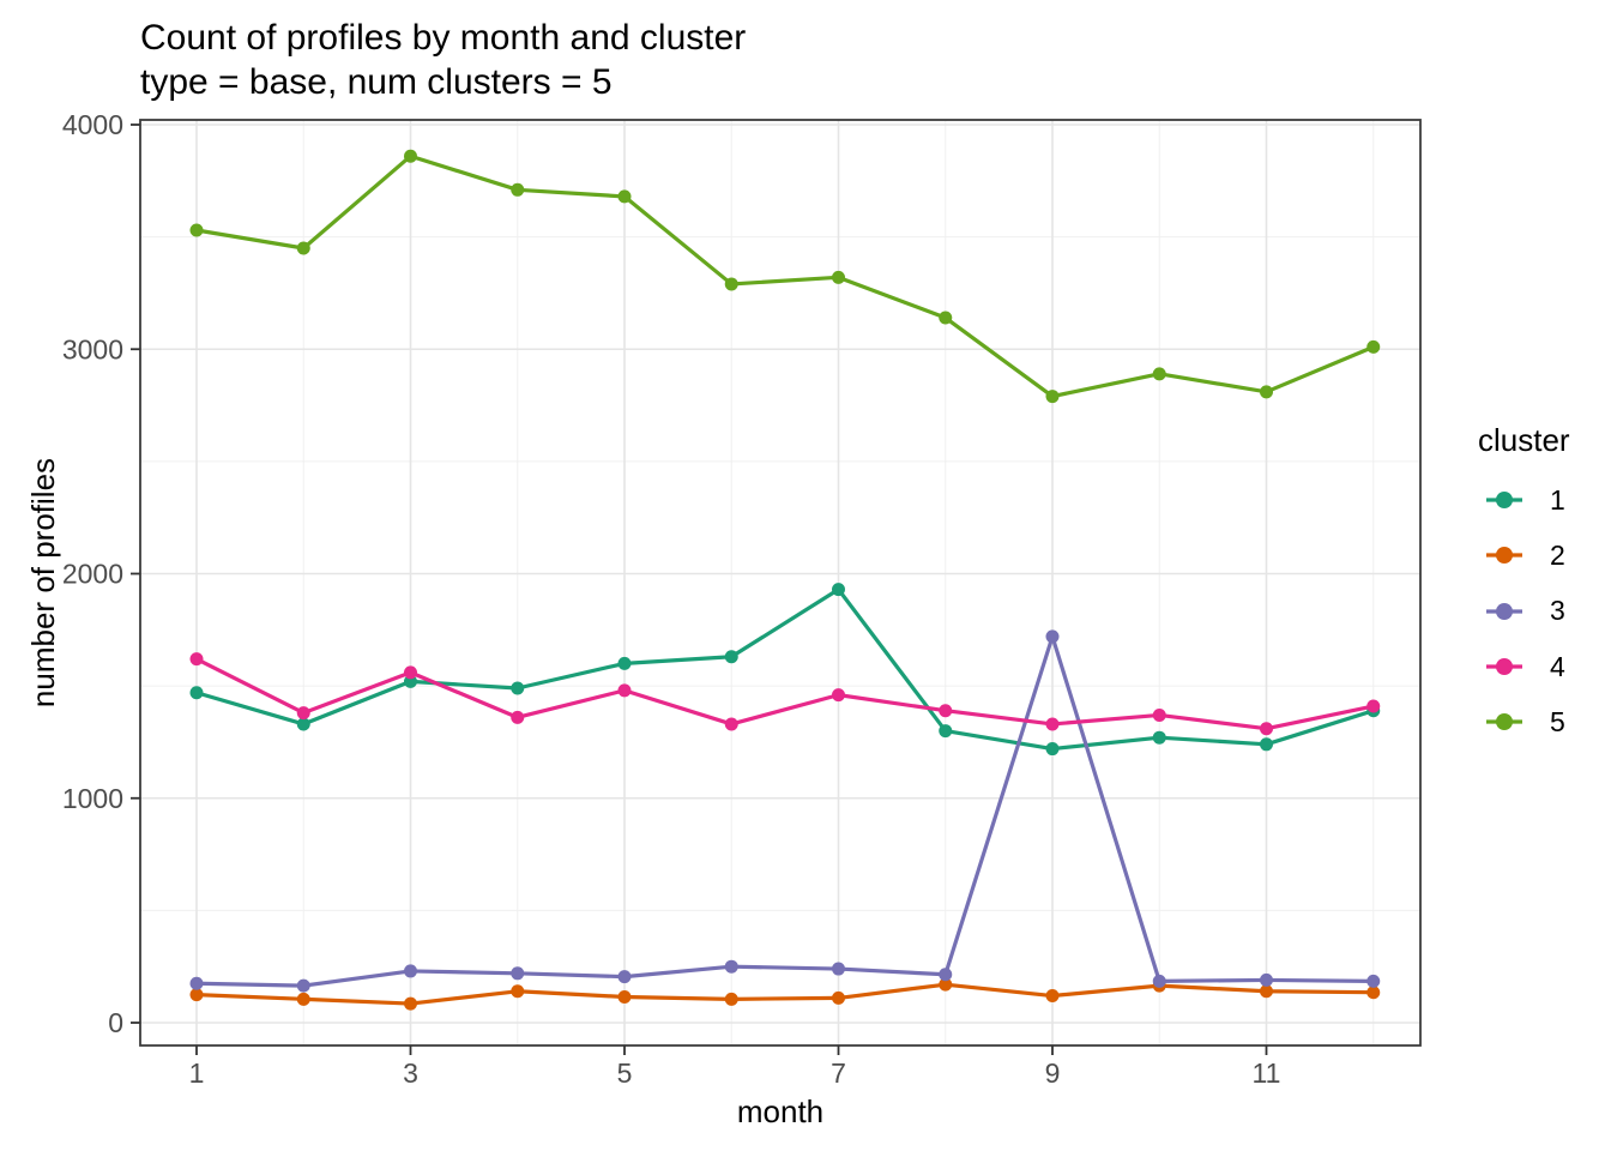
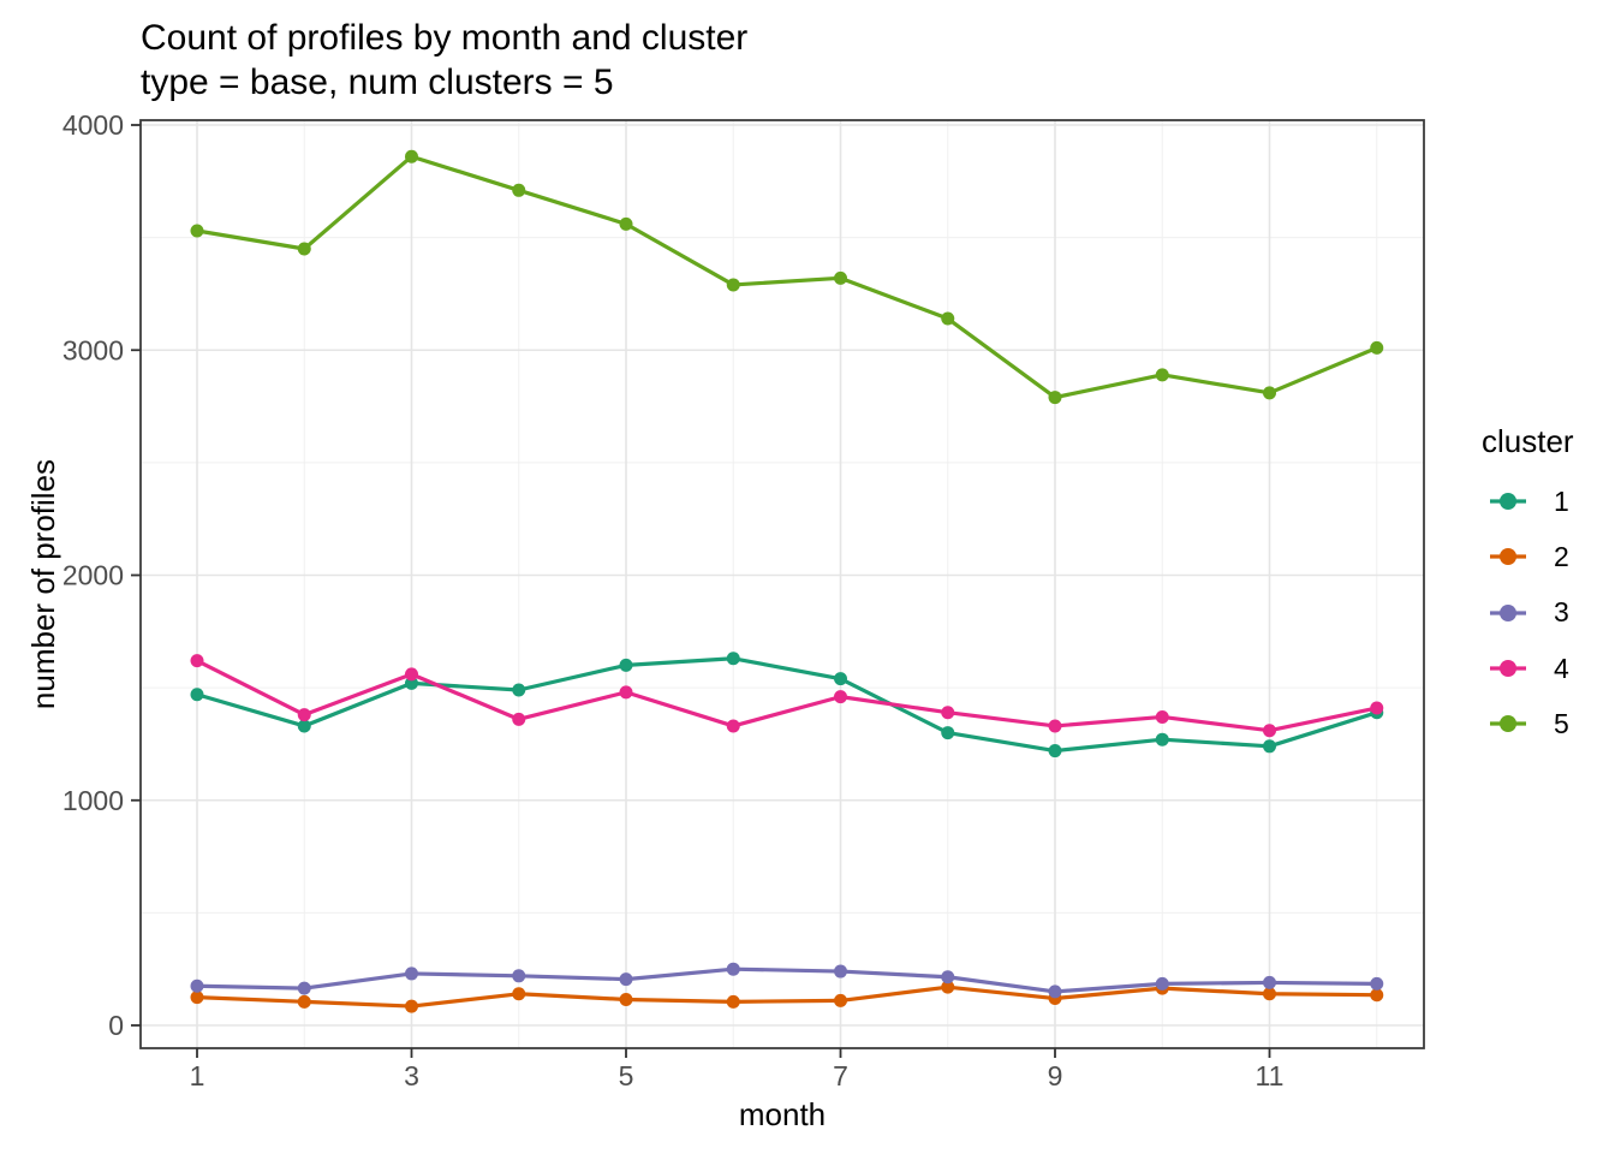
5/5: 3680 -> 3560
1/7: 1930 -> 1540
3/9: 1720 -> 150
